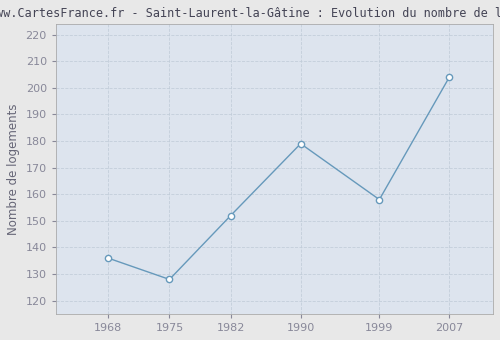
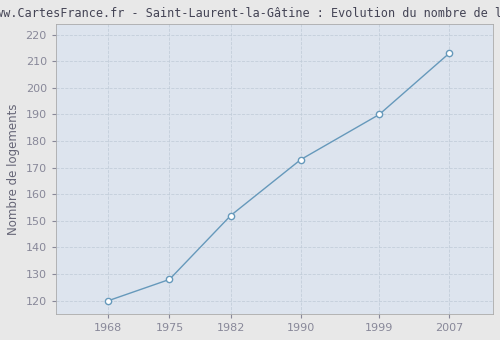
1968: 136 -> 120
1990: 179 -> 173
1999: 158 -> 190
2007: 204 -> 213
